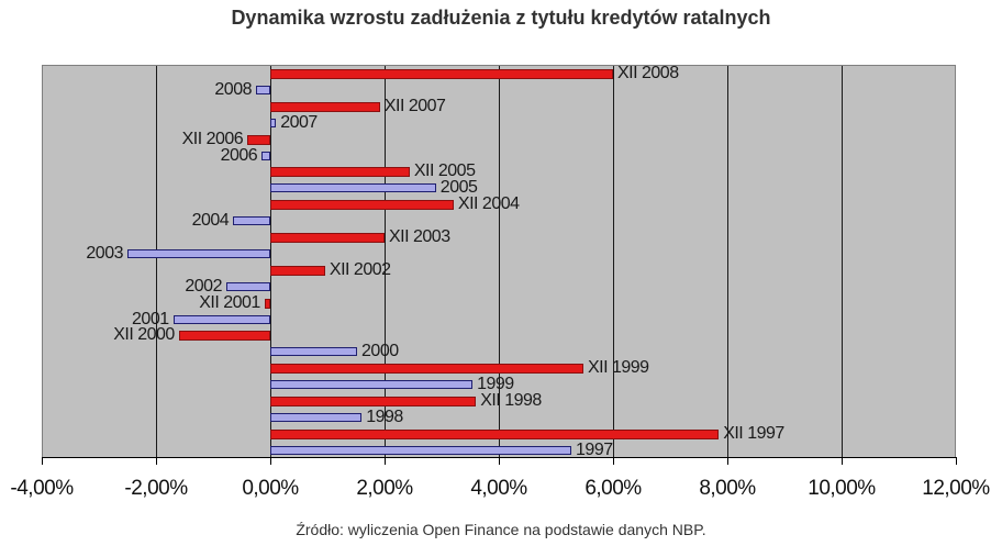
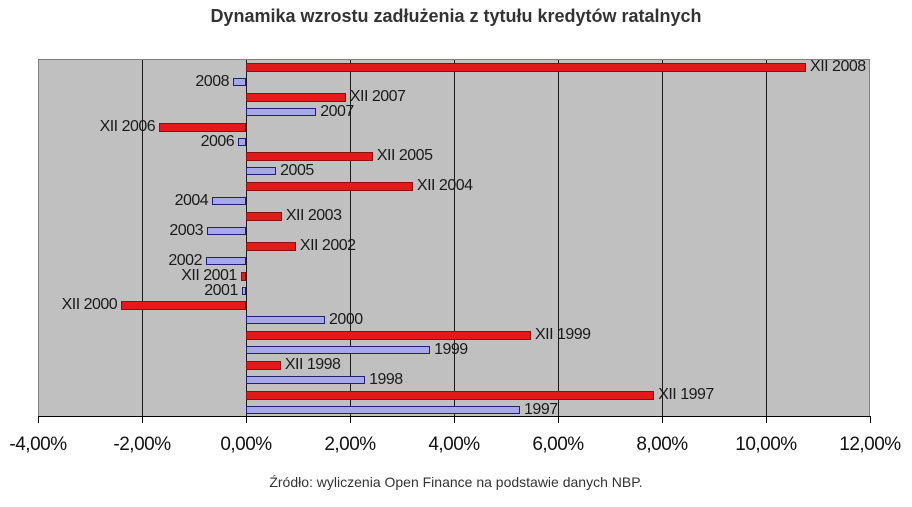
XII 2008: 6,0% -> 10,8%
2007: 0,1% -> 1,4%
XII 2006: -0,4% -> -1,7%
2005: 2,9% -> 0,6%
XII 2003: 2,0% -> 0,7%
2003: -2,5% -> -0,8%
2001: -1,7% -> -0,1%
XII 2000: -1,6% -> -2,4%
XII 1998: 3,6% -> 0,7%
1998: 1,6% -> 2,3%
